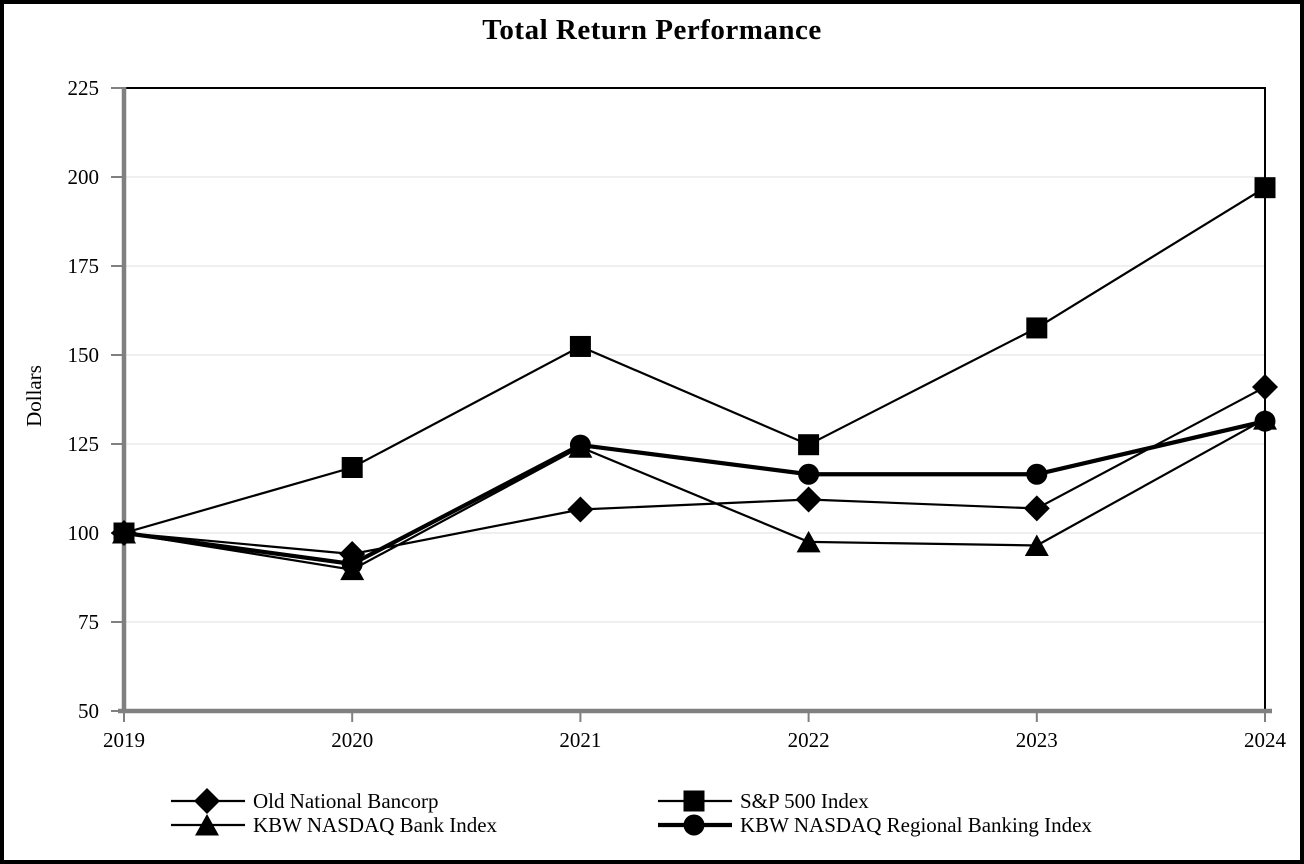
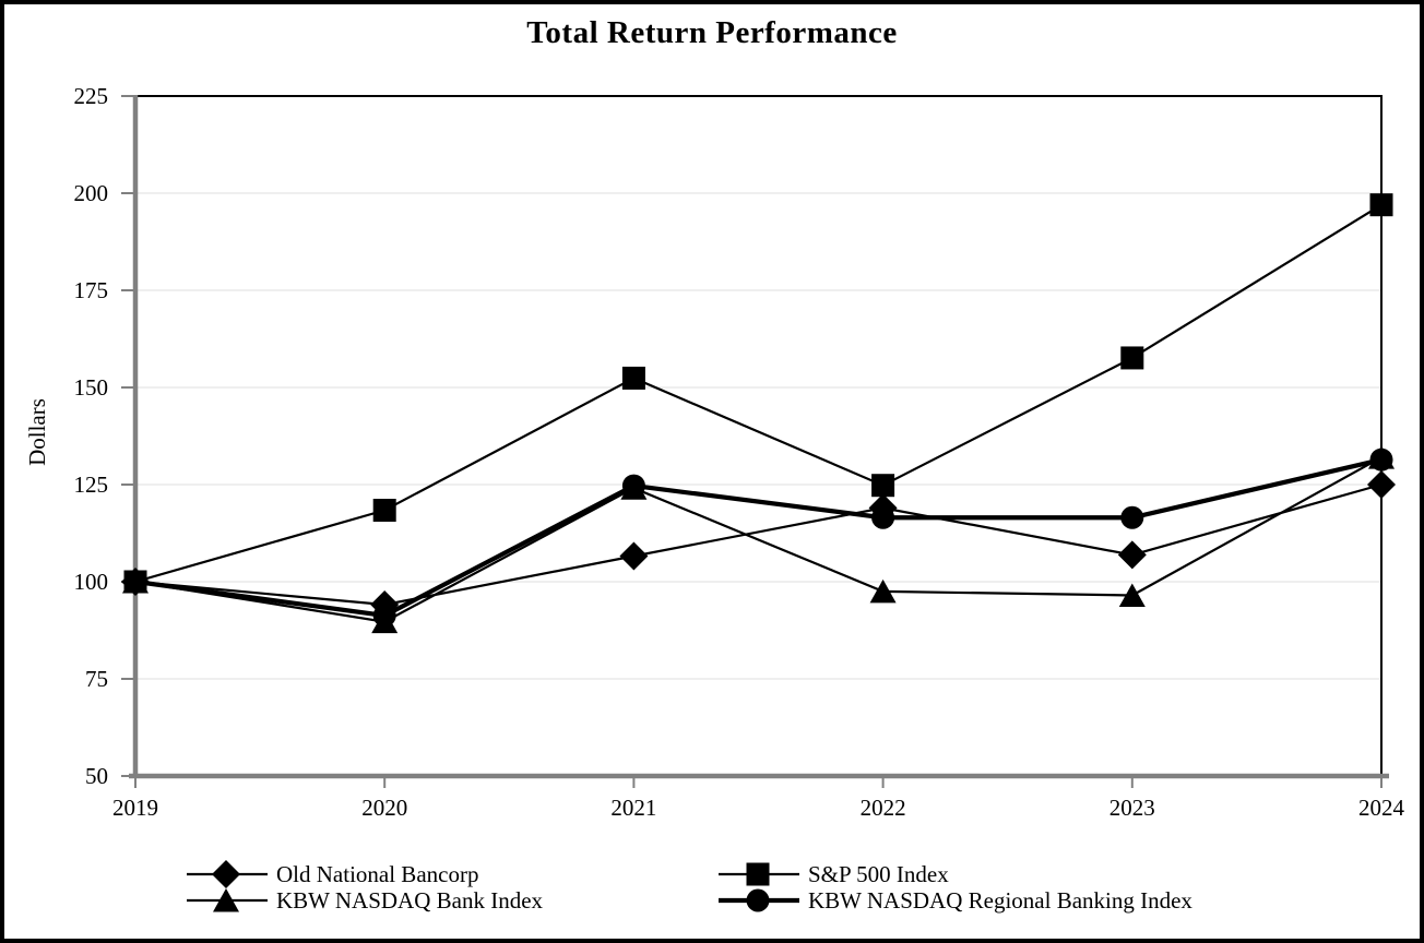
Old National Bancorp/2022: 109 -> 119
Old National Bancorp/2024: 141 -> 125
